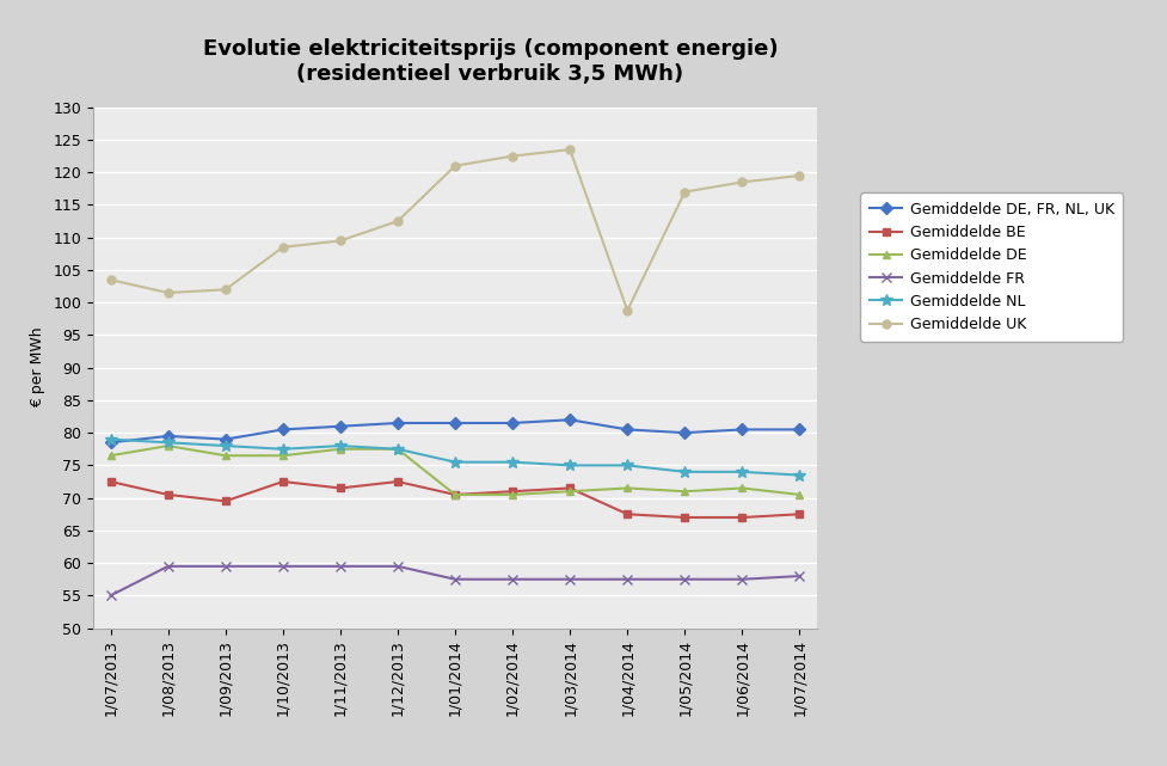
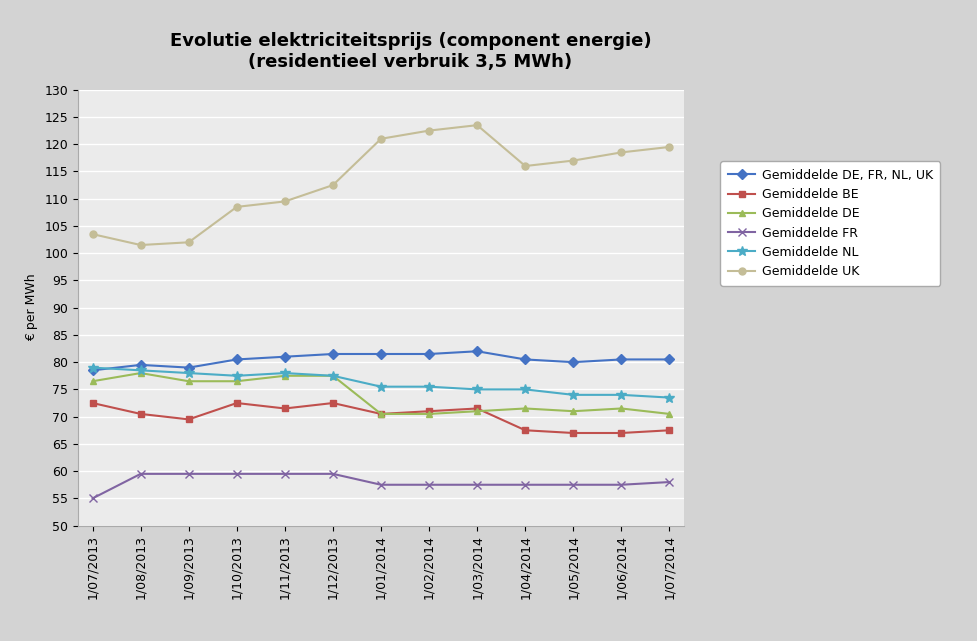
Gemiddelde UK/1/04/2014: 98.8 -> 116.0
